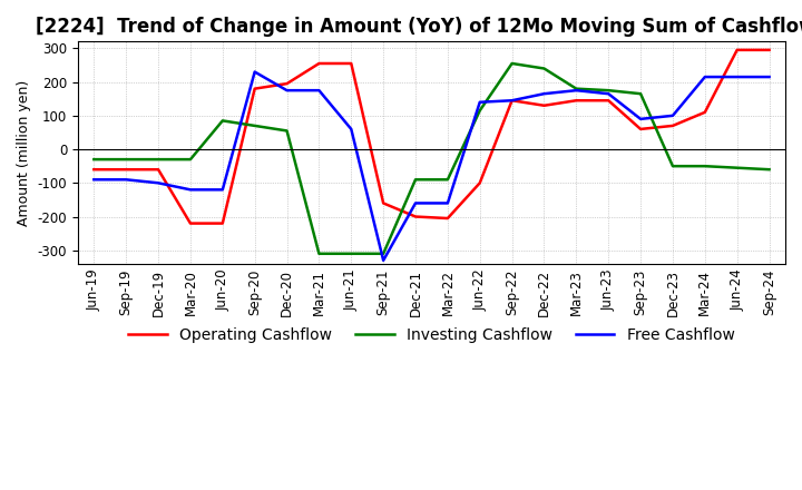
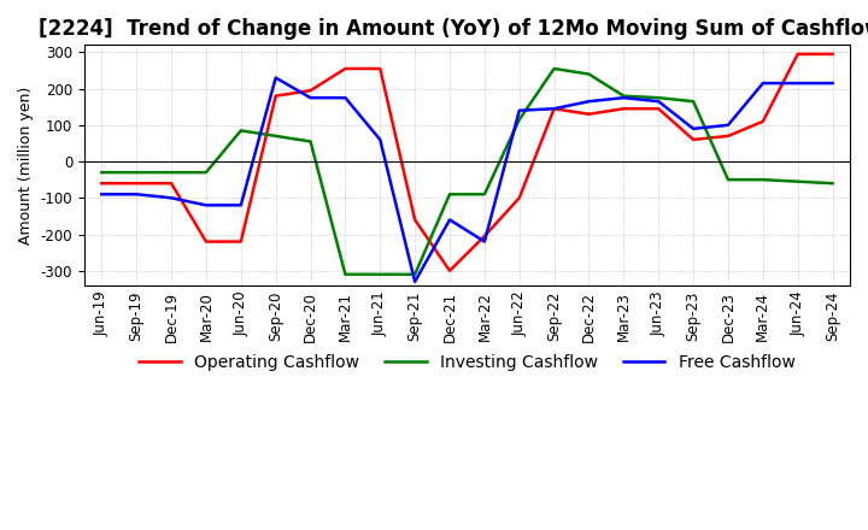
Operating Cashflow/Dec-21: -200 -> -300
Free Cashflow/Mar-22: -160 -> -220
